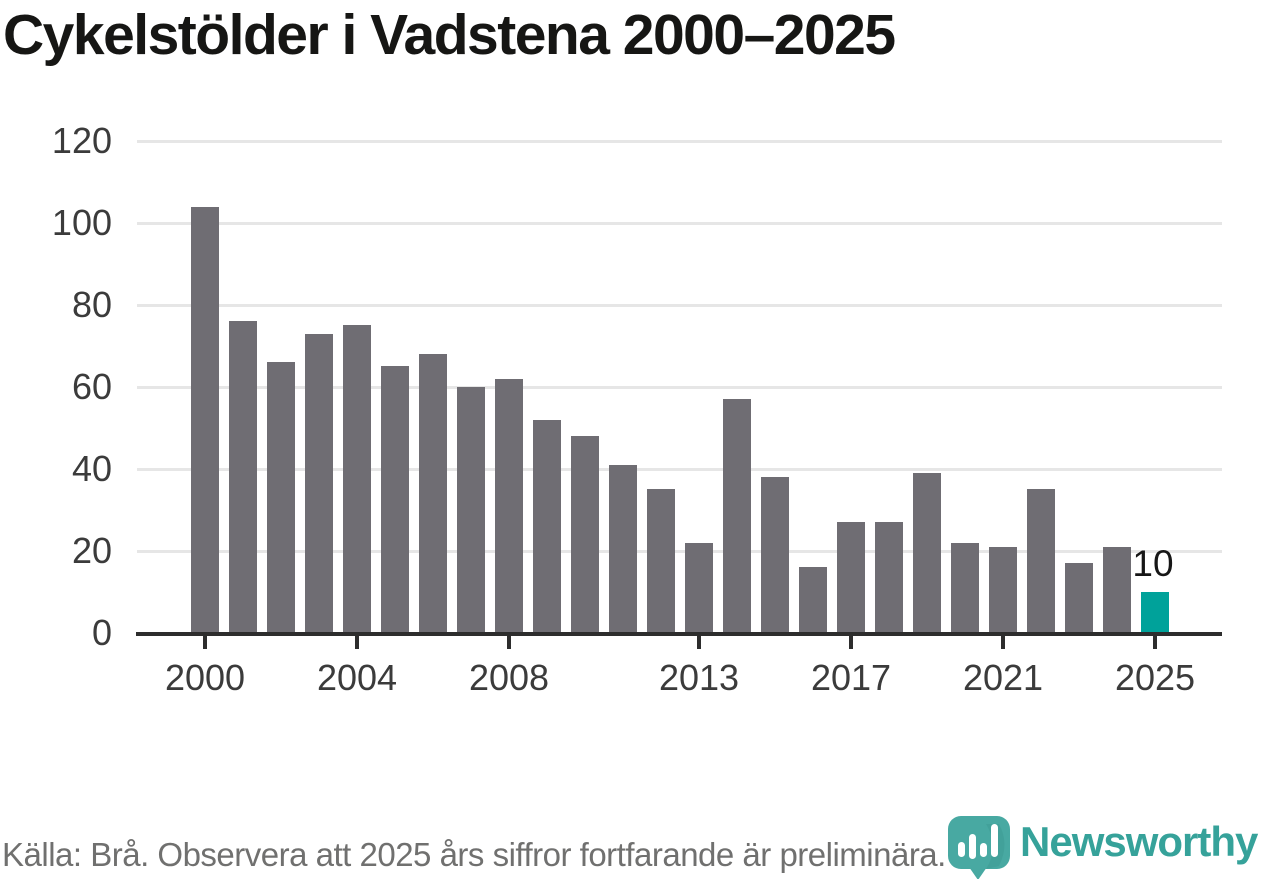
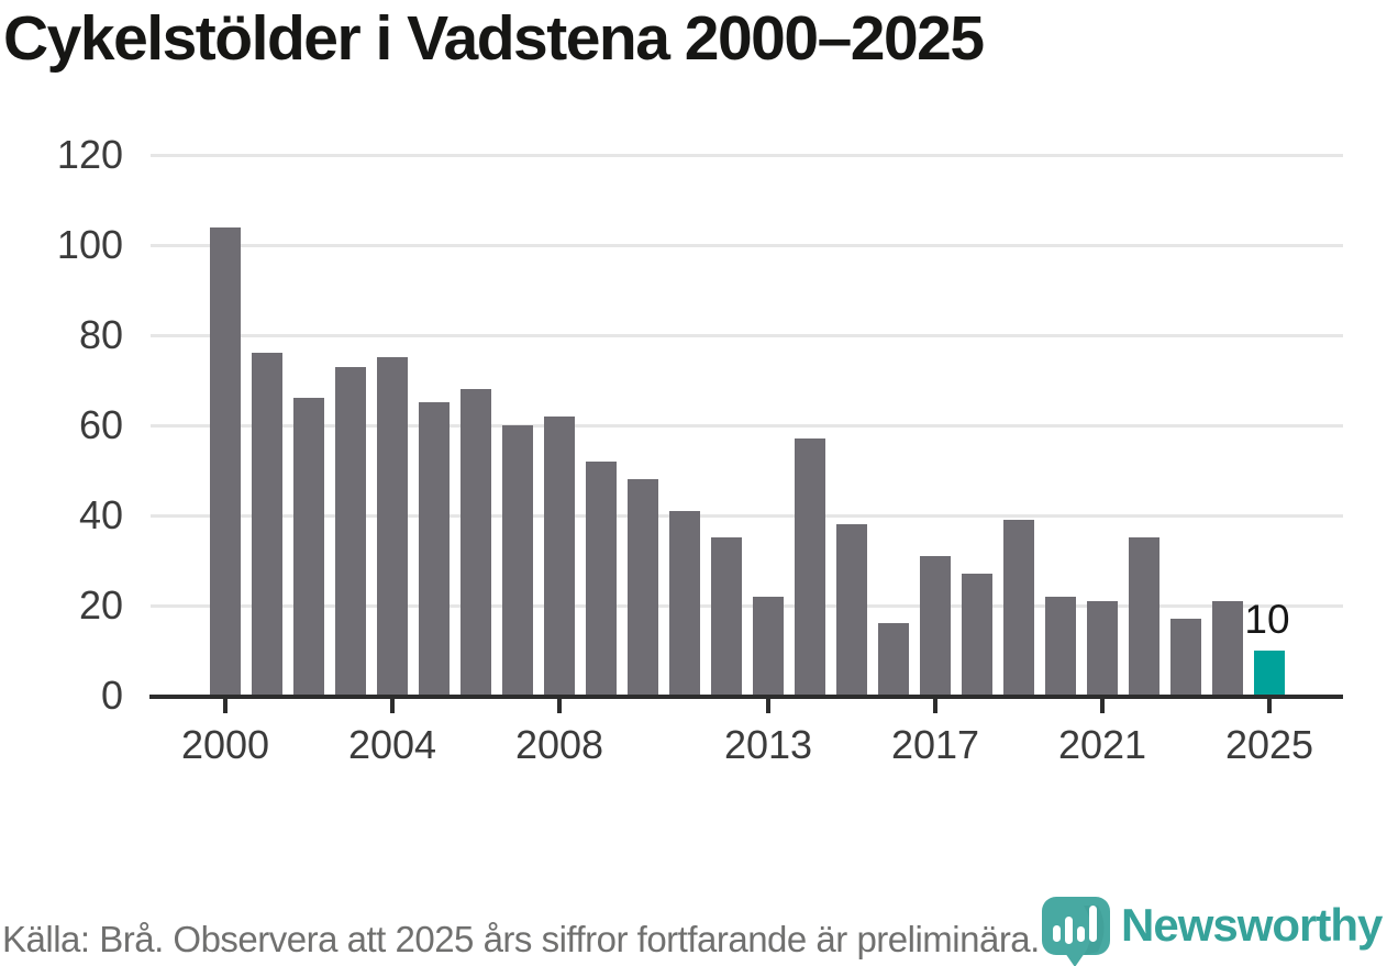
2017: 27 -> 31
